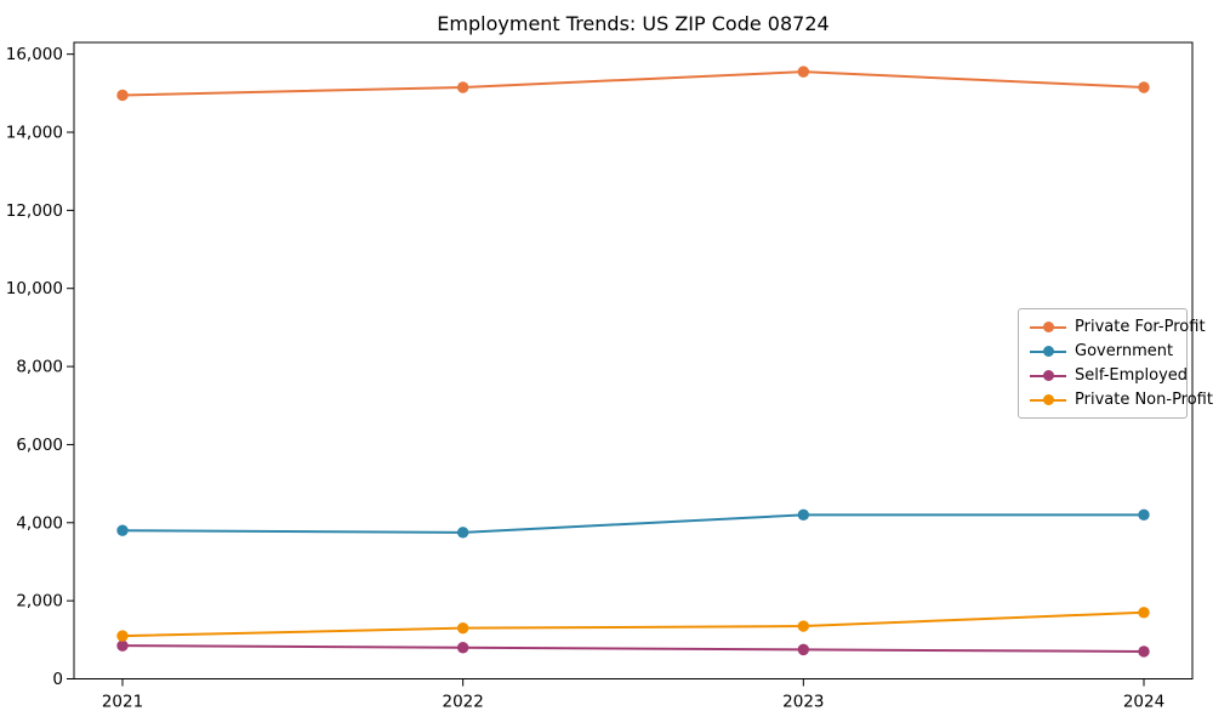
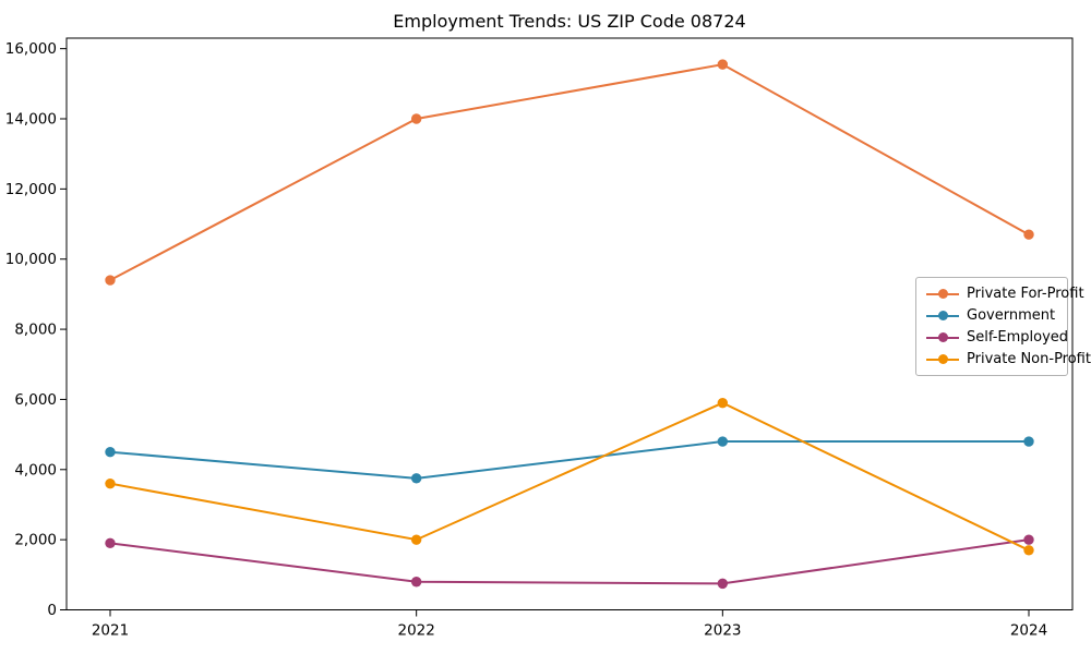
Private For-Profit/2021: 15000 -> 9400
Government/2021: 3800 -> 4500
Self-Employed/2021: 800 -> 1900
Private Non-Profit/2021: 1100 -> 3600
Private For-Profit/2022: 15200 -> 14000
Private Non-Profit/2022: 1300 -> 2000
Government/2023: 4200 -> 4800
Private Non-Profit/2023: 1400 -> 5900
Private For-Profit/2024: 15200 -> 10700
Government/2024: 4200 -> 4800
Self-Employed/2024: 700 -> 2000
